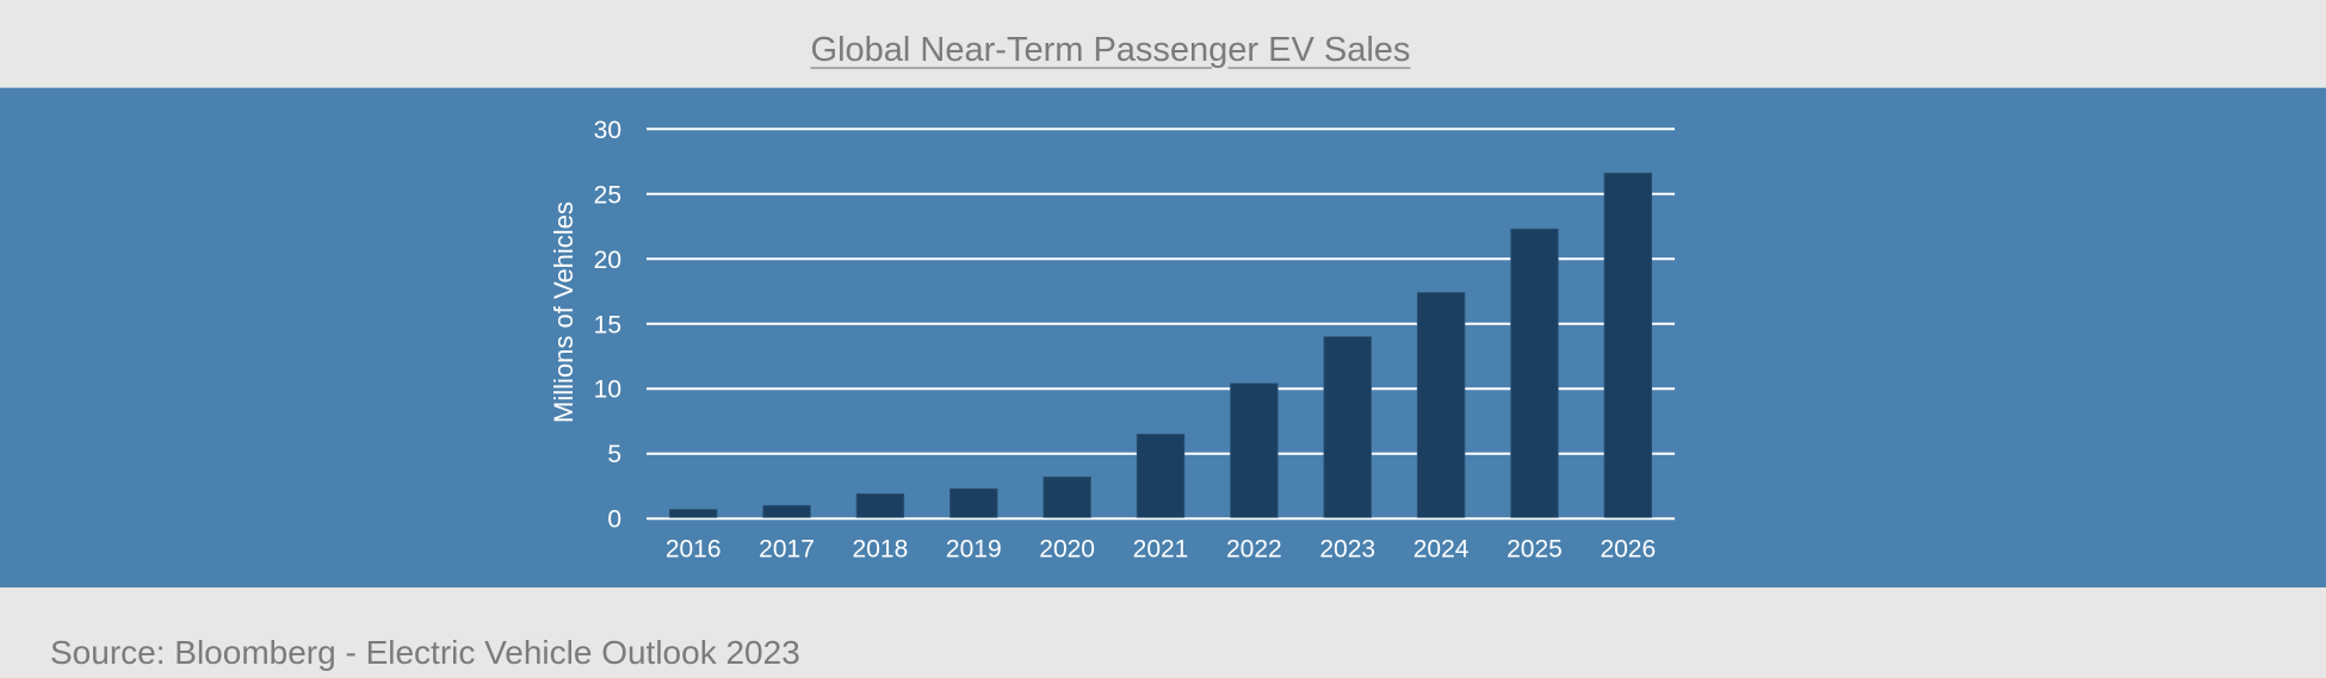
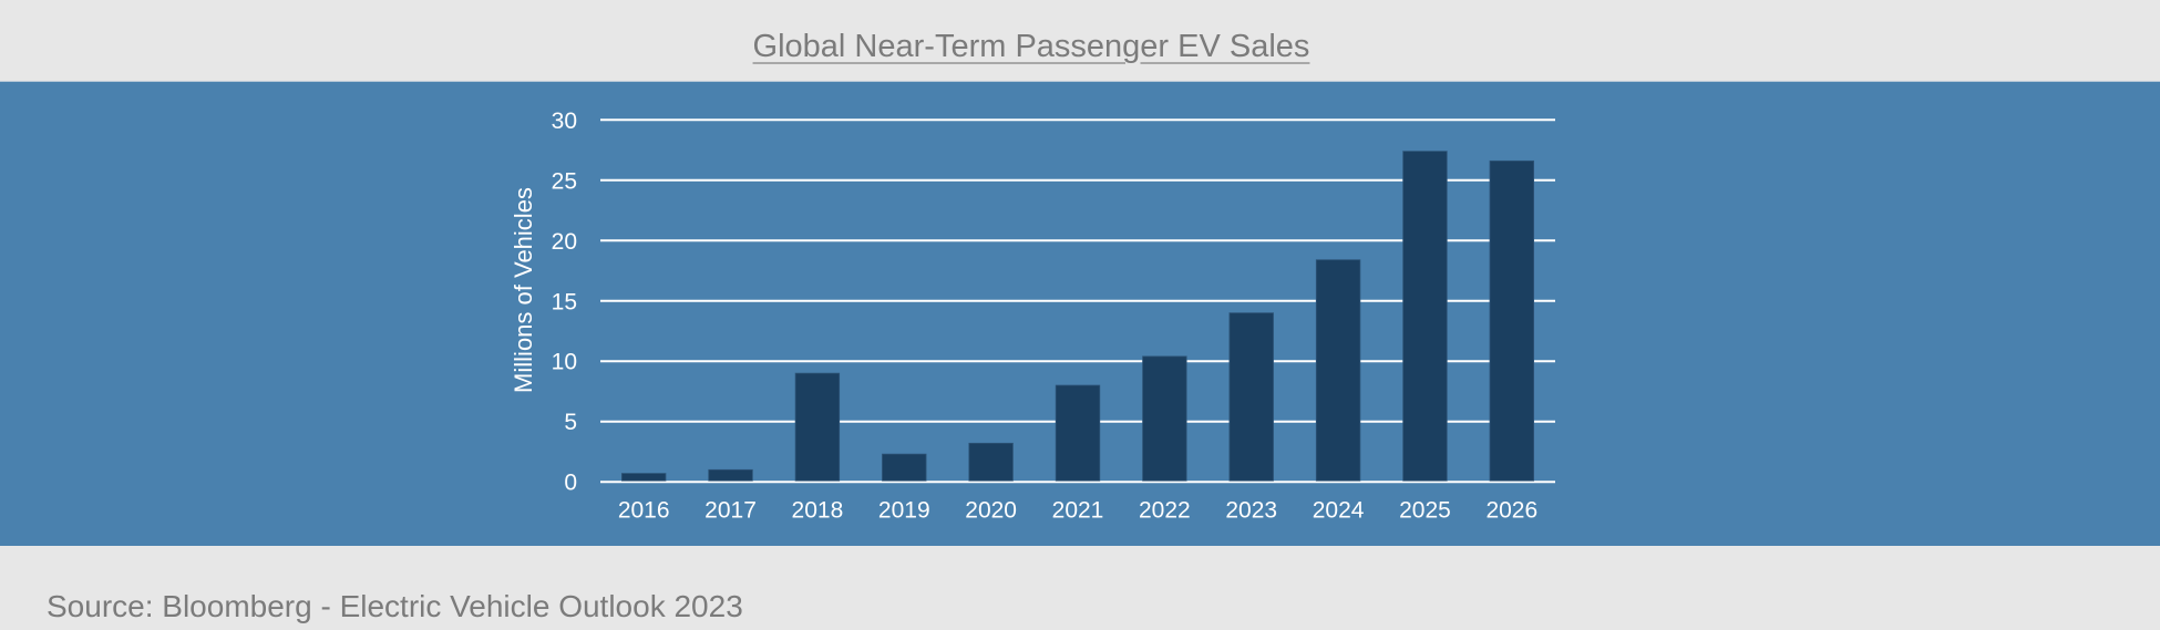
2018: 1.9 -> 9.0
2021: 6.5 -> 8.0
2024: 17.4 -> 18.4
2025: 22.3 -> 27.4
